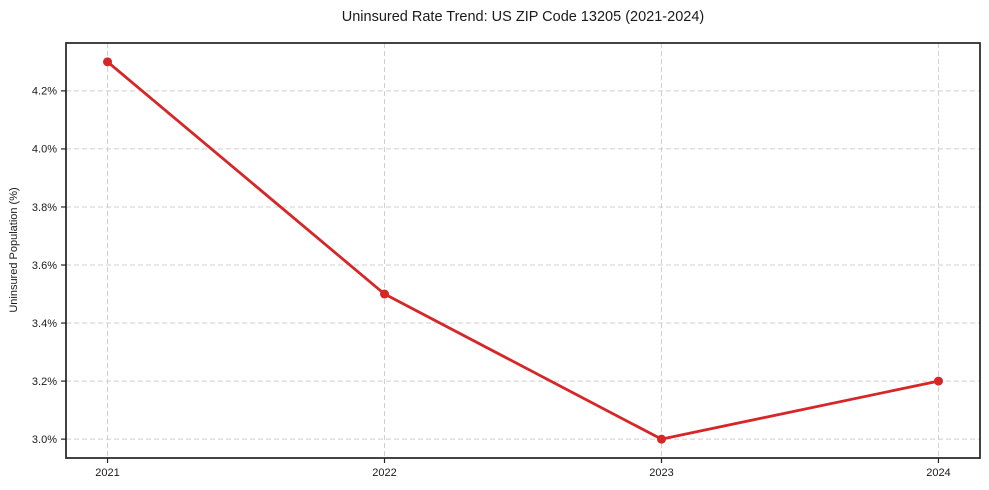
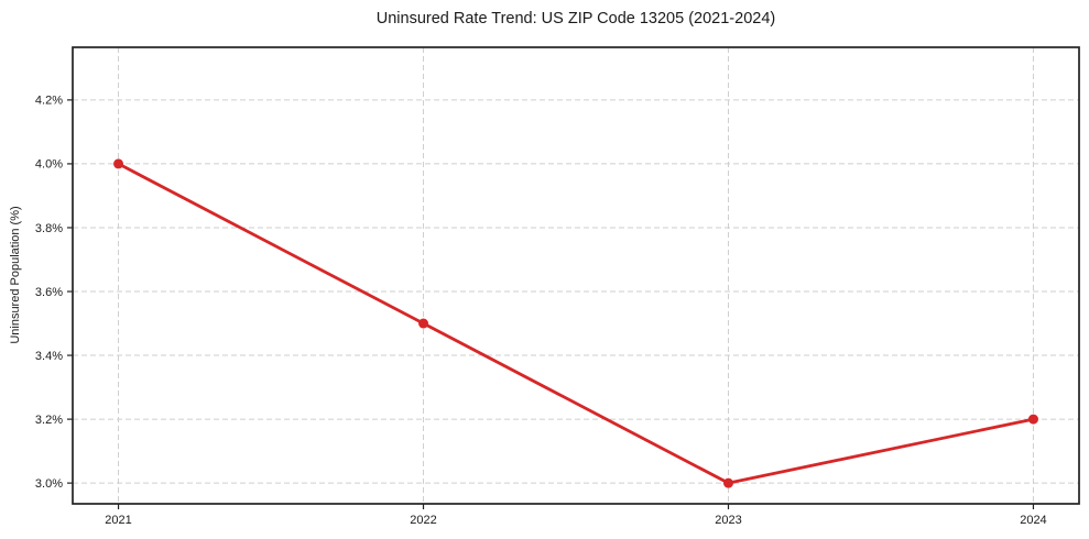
2021: 4.3% -> 4.0%
